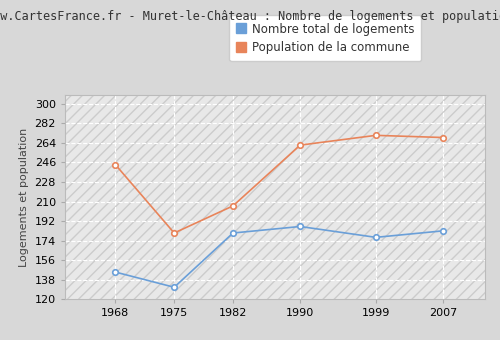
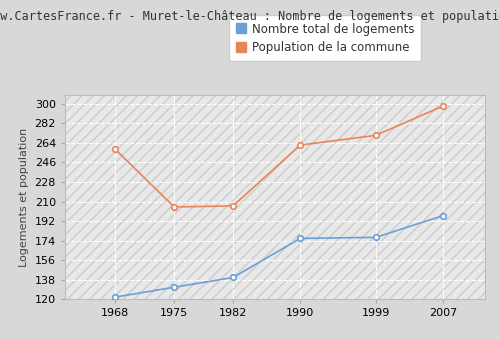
Nombre total de logements/1968: 145 -> 122
Population de la commune/1968: 244 -> 258
Population de la commune/1975: 181 -> 205
Nombre total de logements/1982: 181 -> 140
Nombre total de logements/1990: 187 -> 176
Nombre total de logements/2007: 183 -> 197
Population de la commune/2007: 269 -> 298
